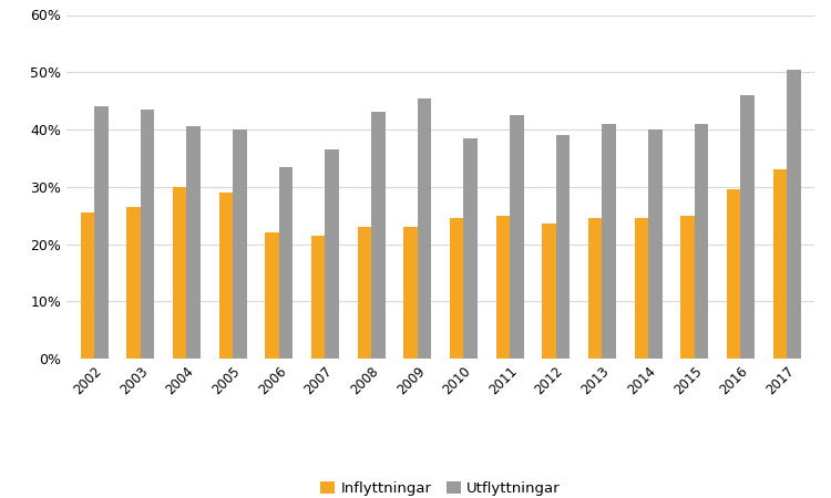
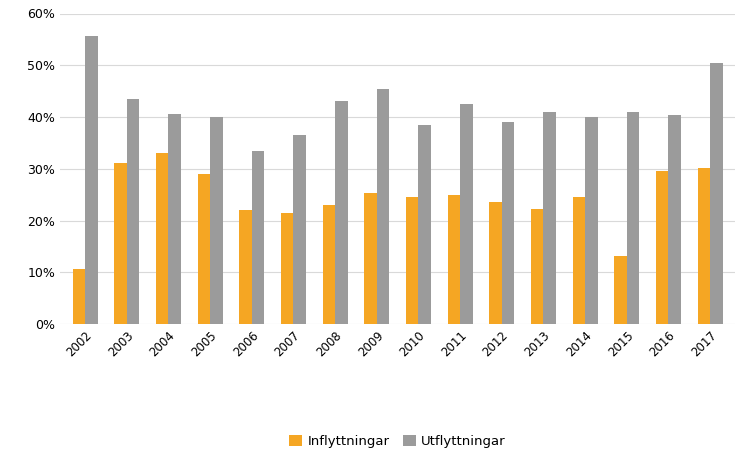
Inflyttningar/2002: 25.5% -> 10.6%
Utflyttningar/2002: 44.0% -> 55.6%
Inflyttningar/2003: 26.5% -> 31.2%
Inflyttningar/2004: 30.0% -> 33.0%
Inflyttningar/2009: 23.0% -> 25.4%
Inflyttningar/2013: 24.5% -> 22.2%
Inflyttningar/2015: 25.0% -> 13.2%
Utflyttningar/2016: 46.0% -> 40.4%
Inflyttningar/2017: 33.0% -> 30.2%
